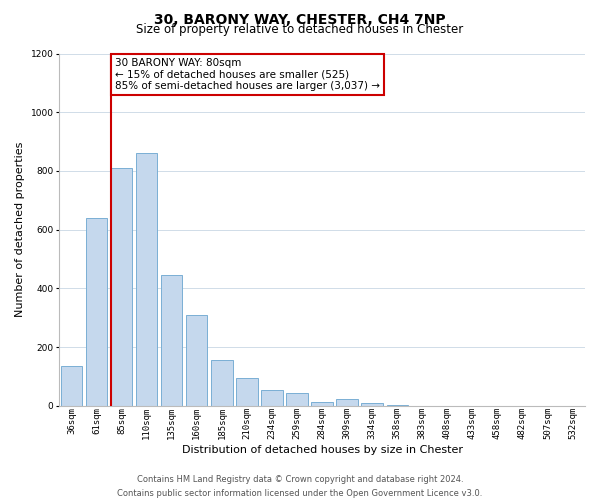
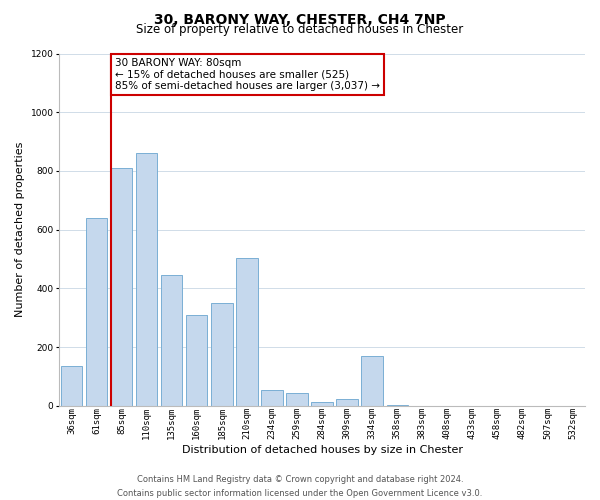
185sqm: 155 -> 350
210sqm: 95 -> 505
334sqm: 8 -> 170
